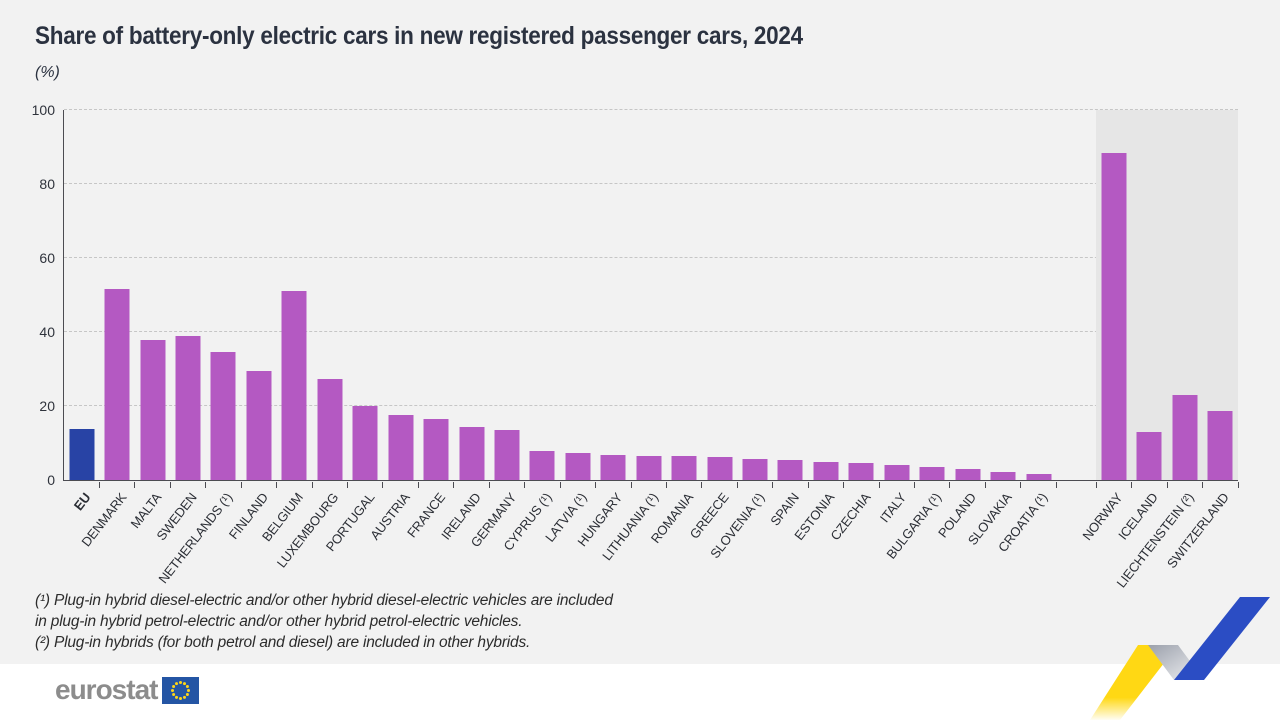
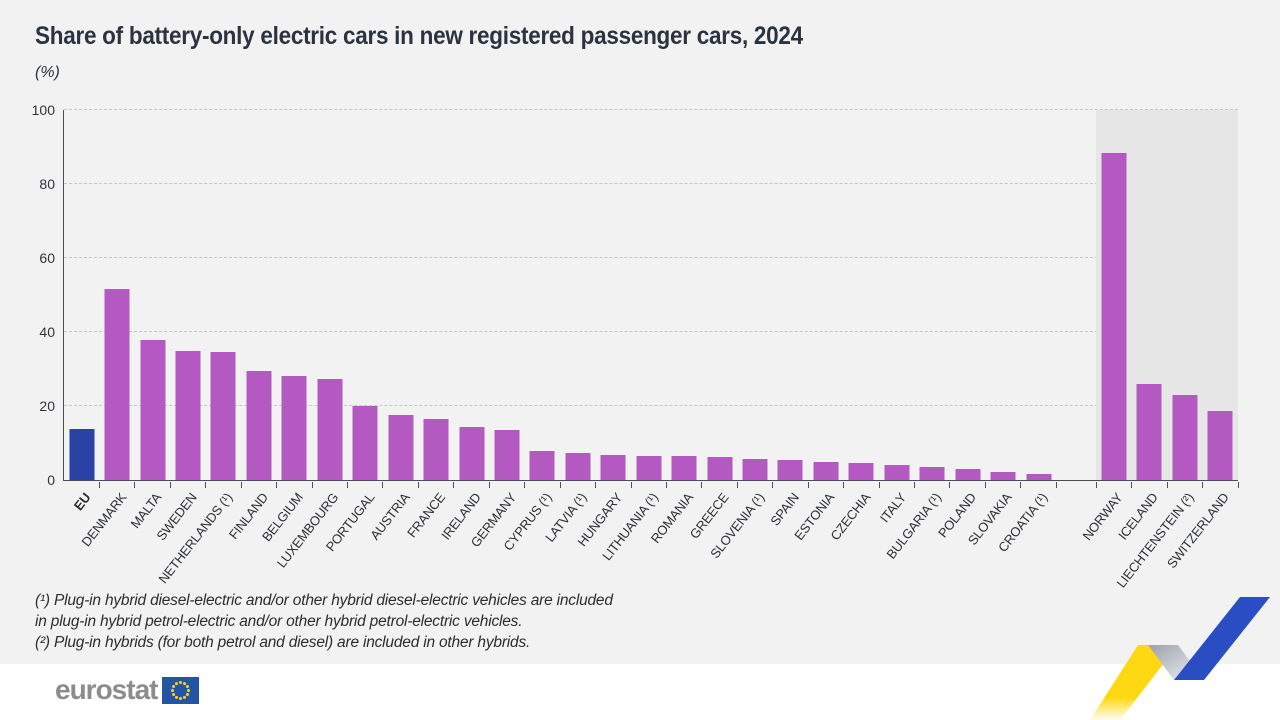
SWEDEN: 39 -> 35
BELGIUM: 51 -> 28
ICELAND: 13 -> 26
